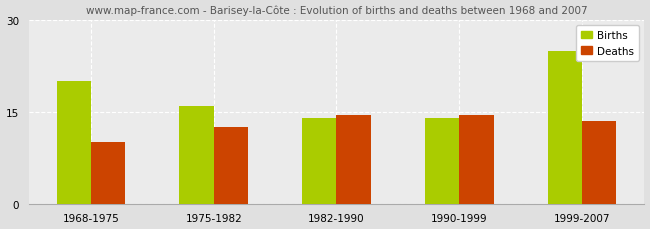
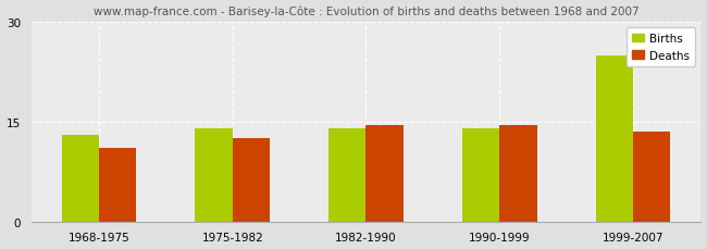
Births/1968-1975: 20 -> 13
Deaths/1968-1975: 10.0 -> 11.0
Births/1975-1982: 16 -> 14
